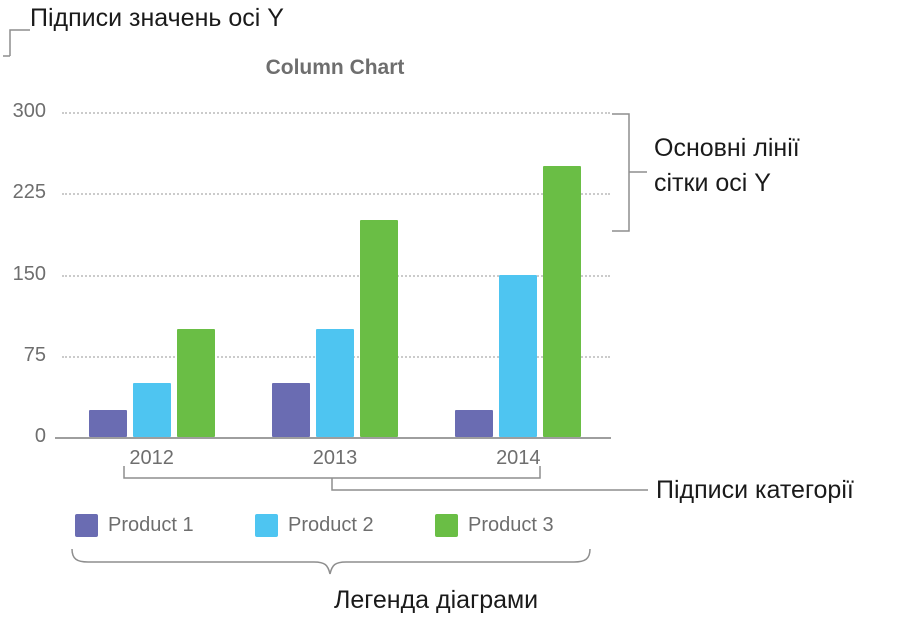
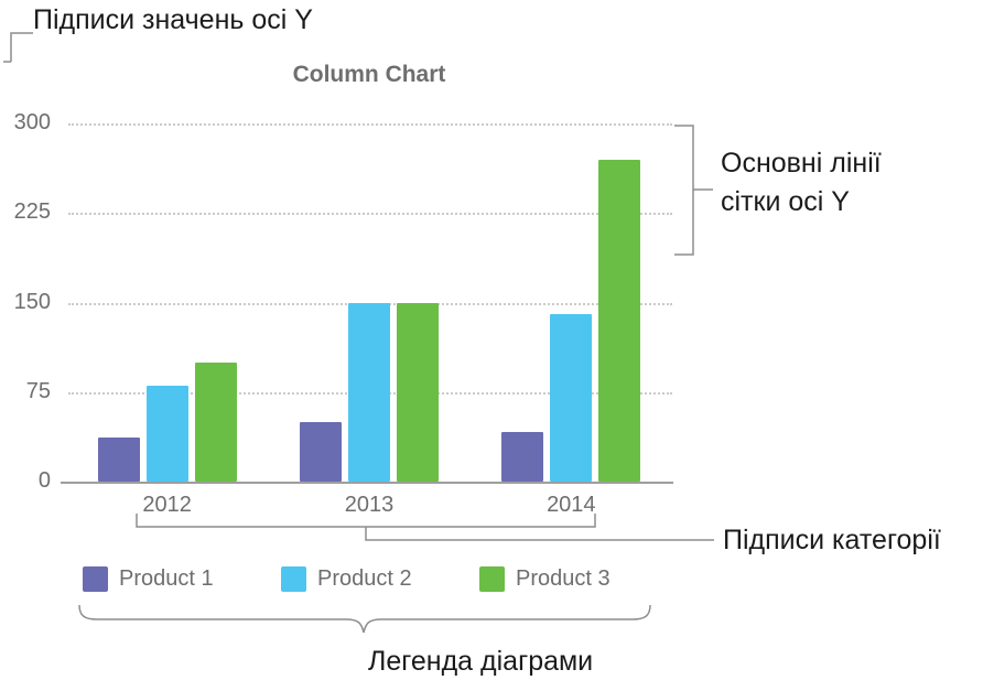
Product 1/2012: 25 -> 37
Product 2/2012: 50 -> 80
Product 2/2013: 100 -> 150
Product 3/2013: 200 -> 150
Product 1/2014: 25 -> 42
Product 2/2014: 150 -> 140
Product 3/2014: 250 -> 270
